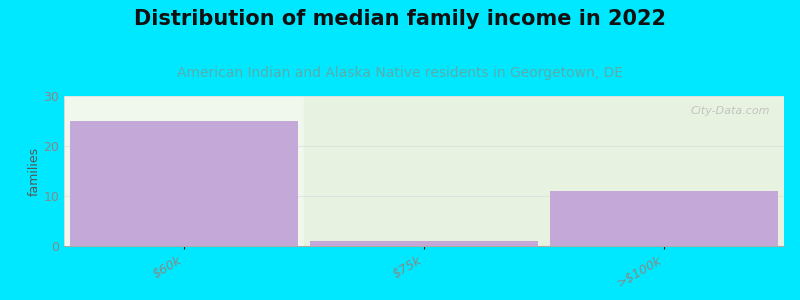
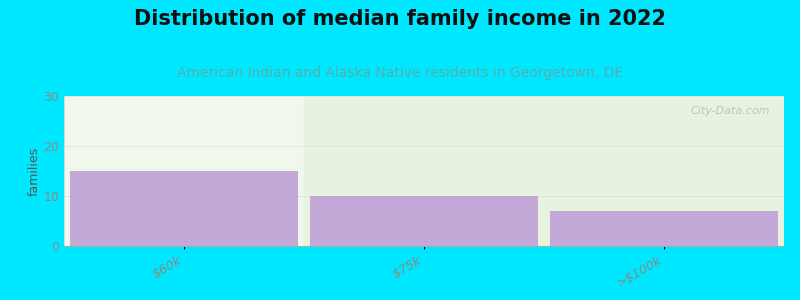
$60k: 25 -> 15
$75k: 1 -> 10
>$100k: 11 -> 7
